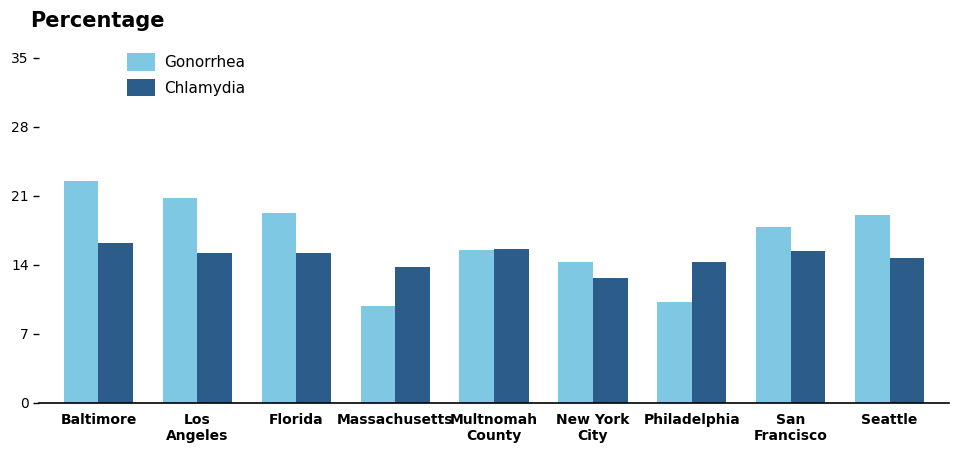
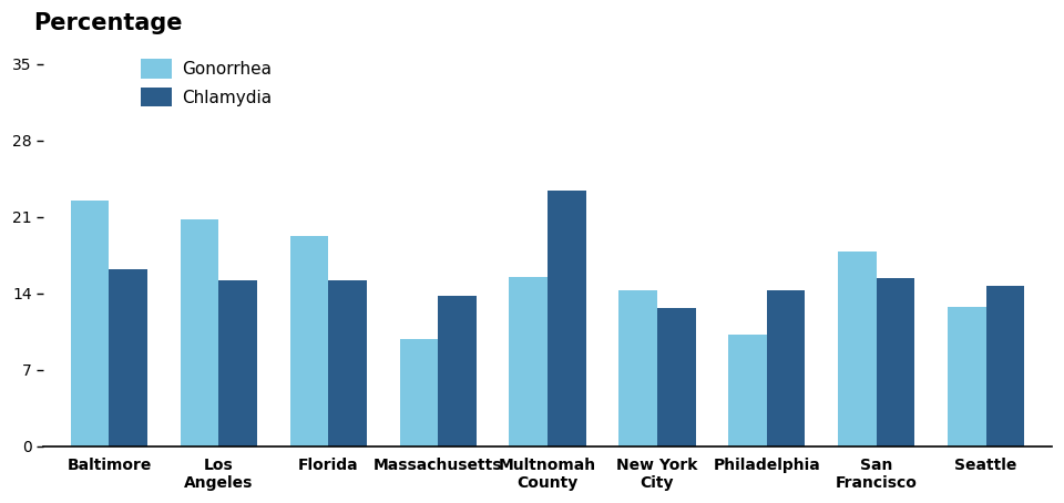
Chlamydia/Multnomah County: 15.6 -> 23.4
Gonorrhea/Seattle: 19.1 -> 12.8
